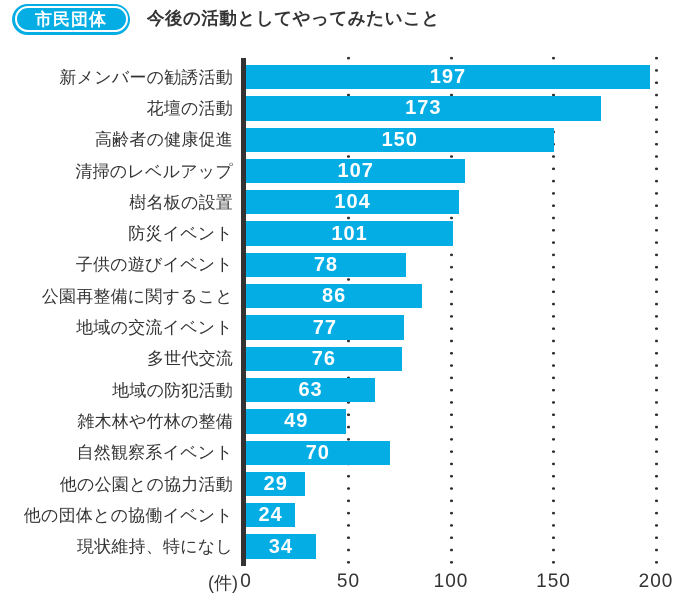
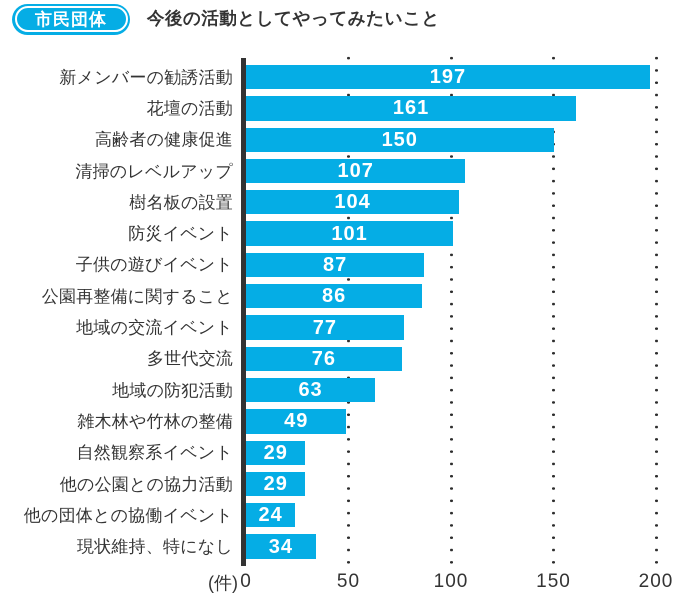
花壇の活動: 173 -> 161
子供の遊びイベント: 78 -> 87
自然観察系イベント: 70 -> 29
